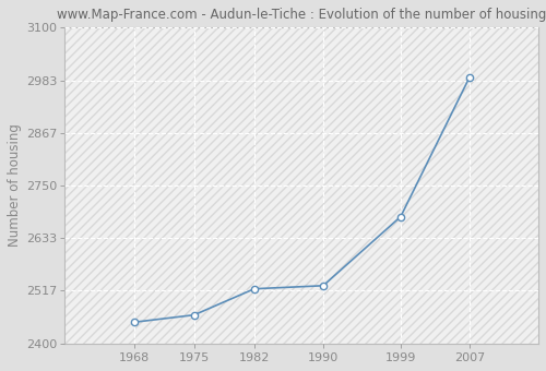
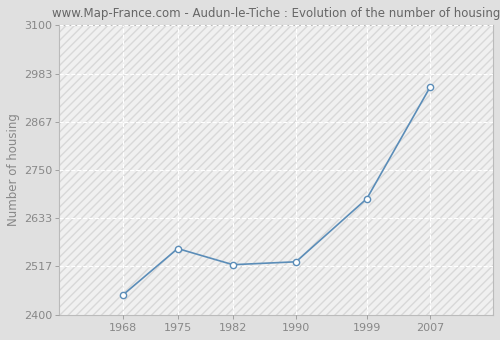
1975: 2463 -> 2560
2007: 2990 -> 2950
